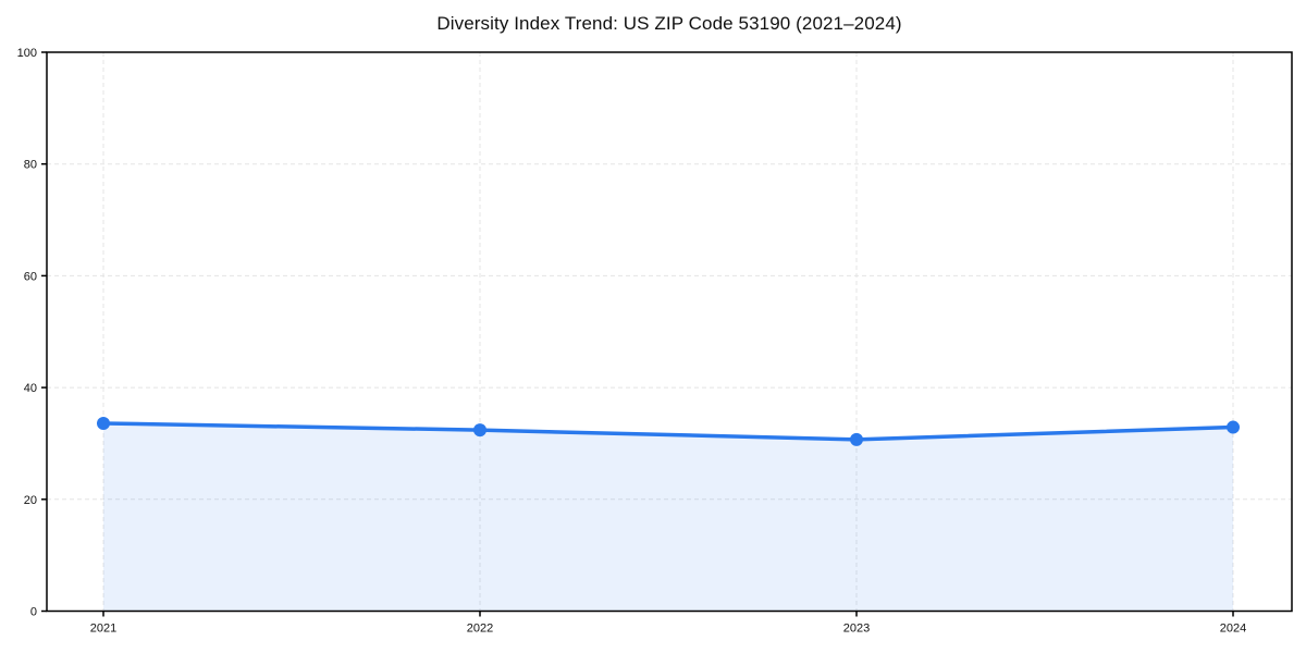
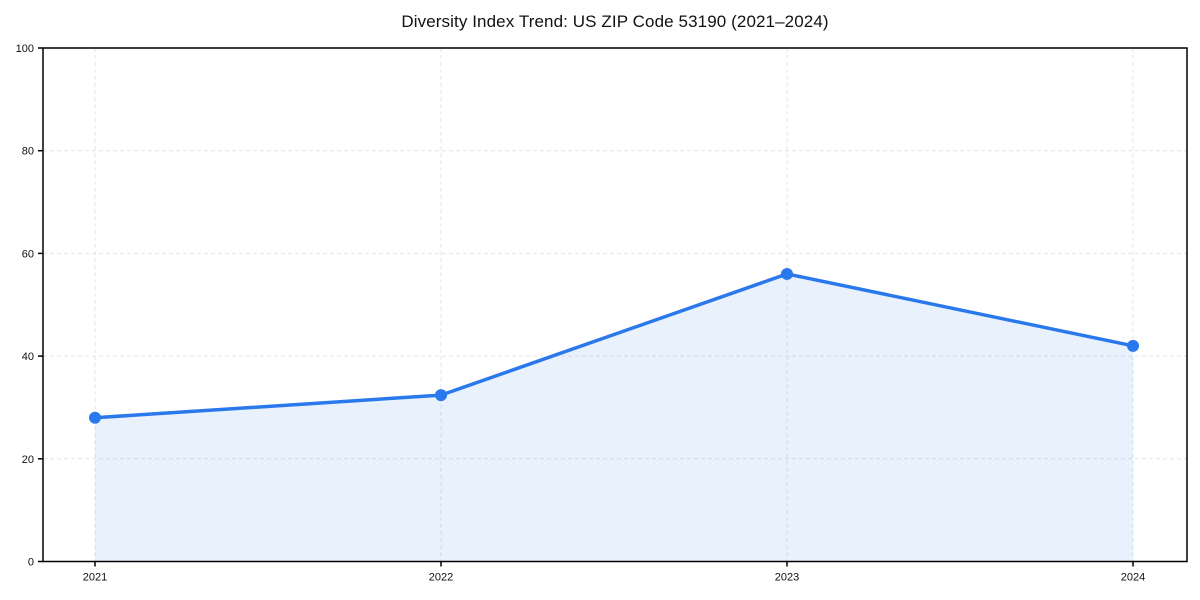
2021: 34 -> 28
2023: 31 -> 56
2024: 33 -> 42
